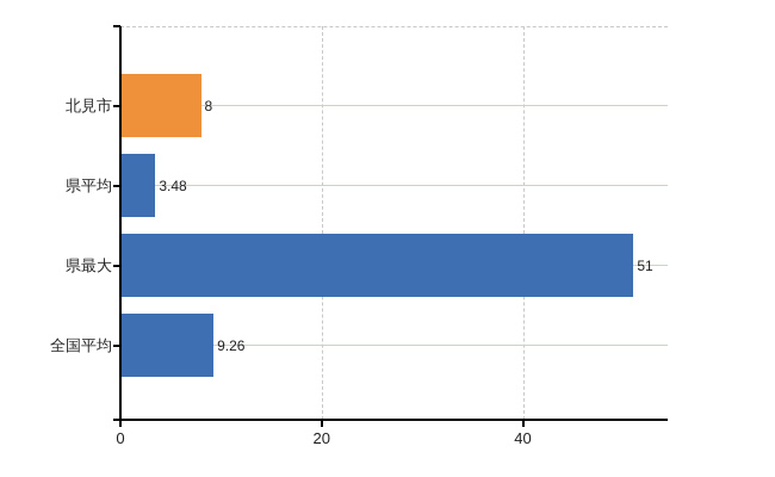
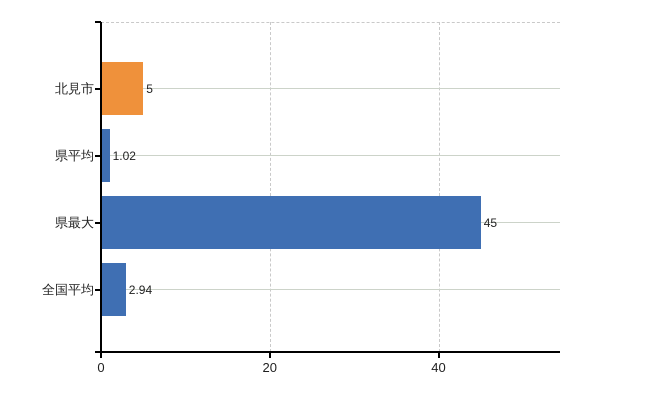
北見市: 8 -> 5
県平均: 3.48 -> 1.02
県最大: 51 -> 45
全国平均: 9.26 -> 2.94
